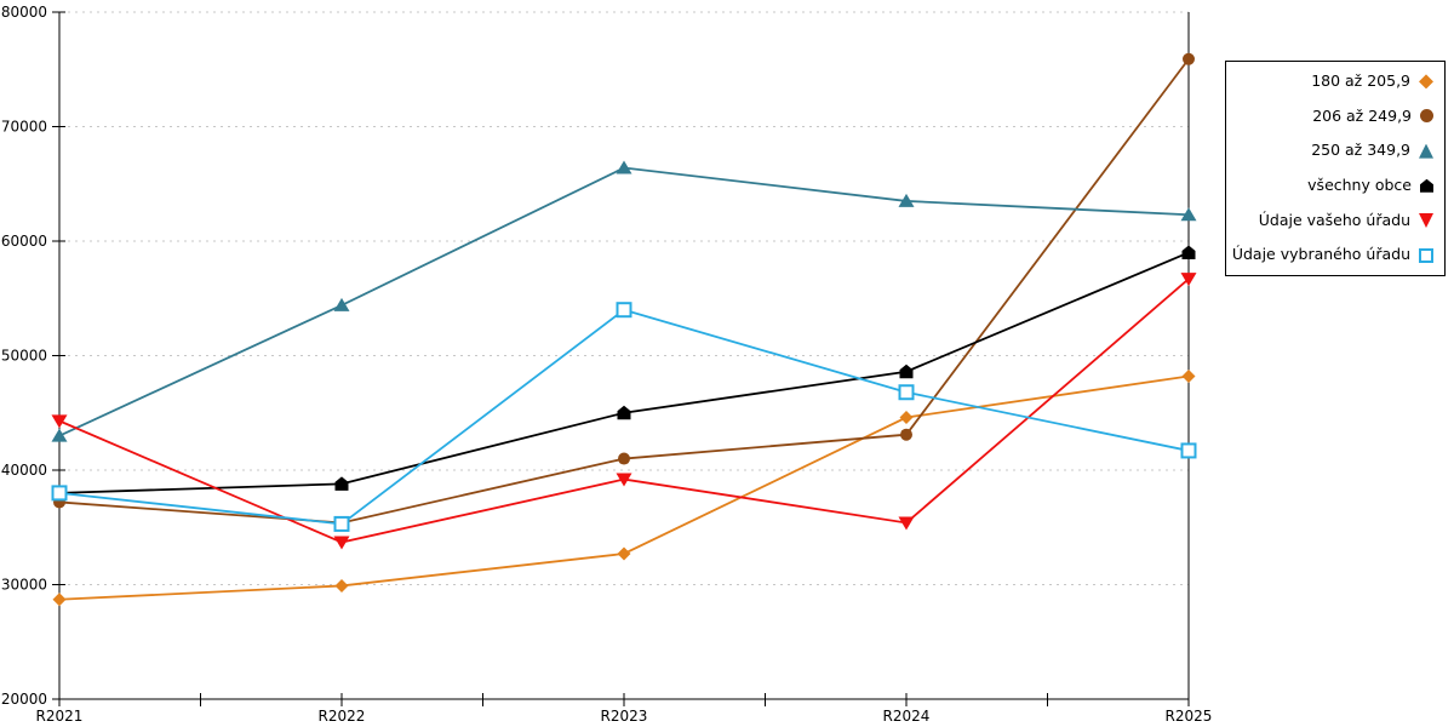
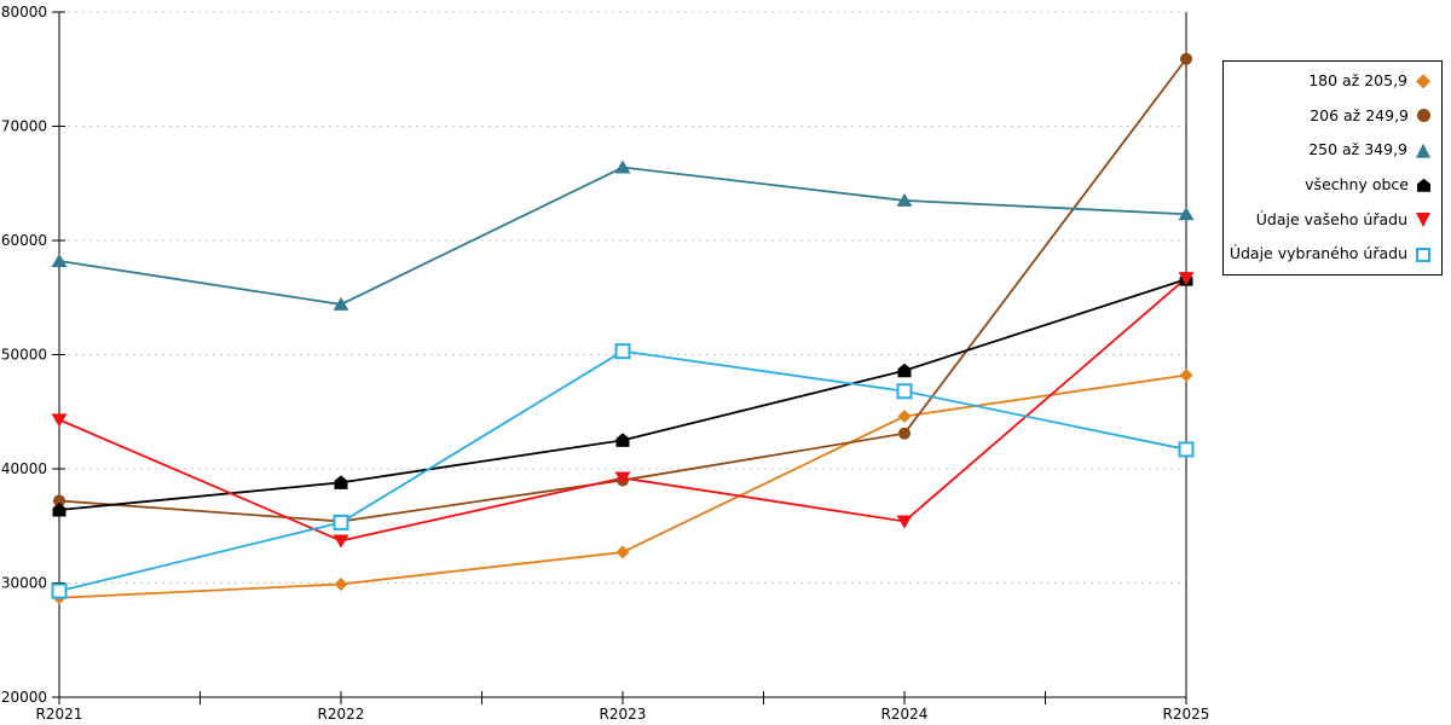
250 až 349,9/R2021: 43000 -> 58000
všechny obce/R2021: 38000 -> 36000
Údaje vybraného úřadu/R2021: 38000 -> 29000
206 až 249,9/R2023: 41000 -> 39000
všechny obce/R2023: 45000 -> 42000
Údaje vybraného úřadu/R2023: 54000 -> 50000
všechny obce/R2025: 59000 -> 57000
